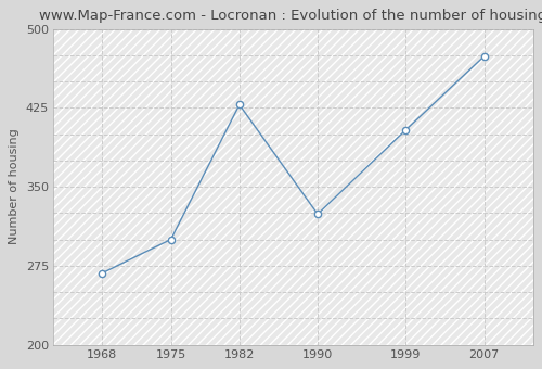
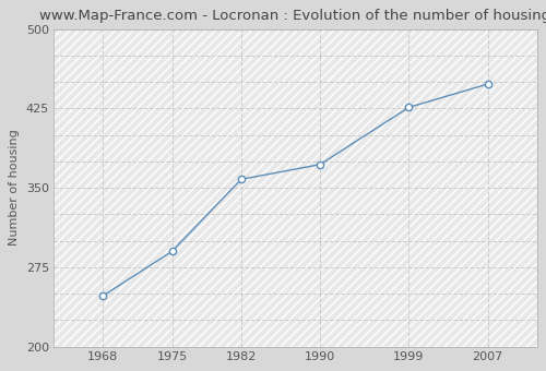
1968: 268 -> 248
1975: 300 -> 290
1982: 428 -> 358
1990: 324 -> 372
1999: 404 -> 426
2007: 474 -> 448
